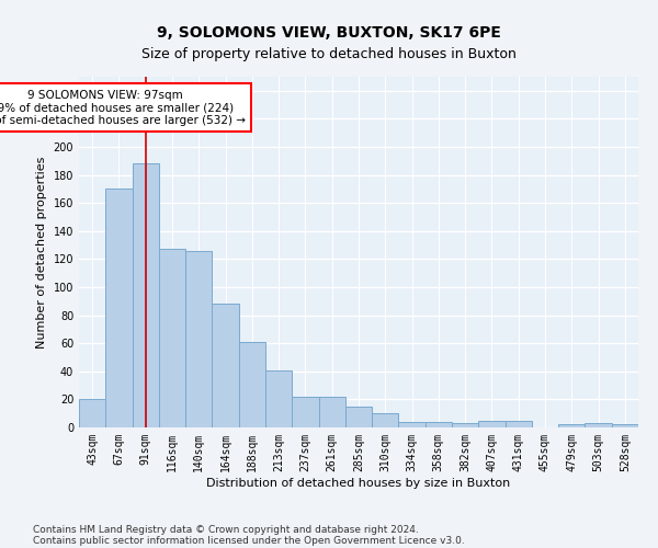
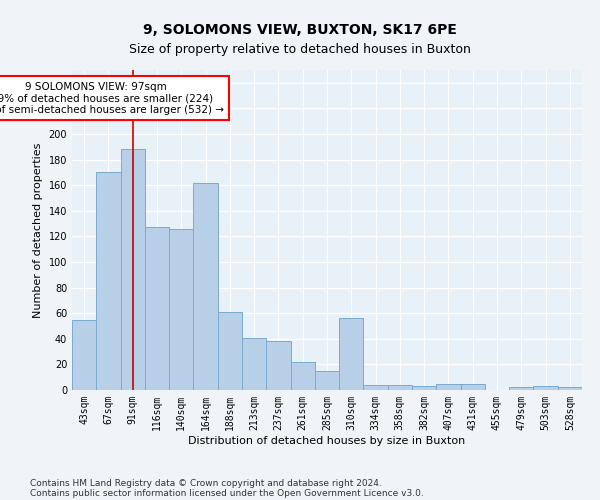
43sqm: 20 -> 55
164sqm: 88 -> 162
237sqm: 22 -> 38
310sqm: 10 -> 56
